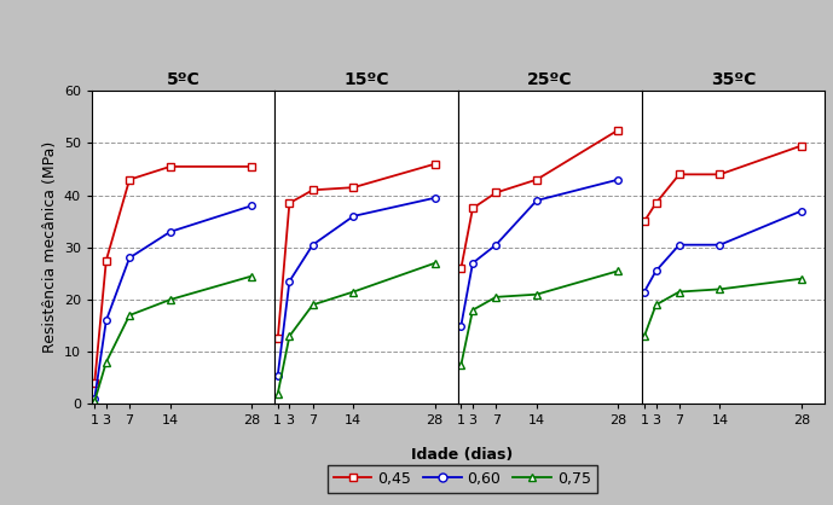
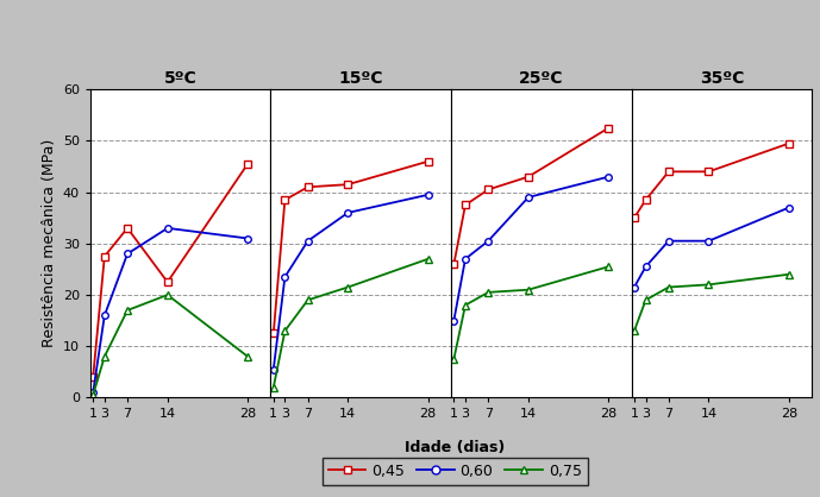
5ºC/0,45/7: 43.0 -> 33.0
5ºC/0,45/14: 45.5 -> 22.5
5ºC/0,60/28: 38 -> 31
5ºC/0,75/28: 24.5 -> 8.0
